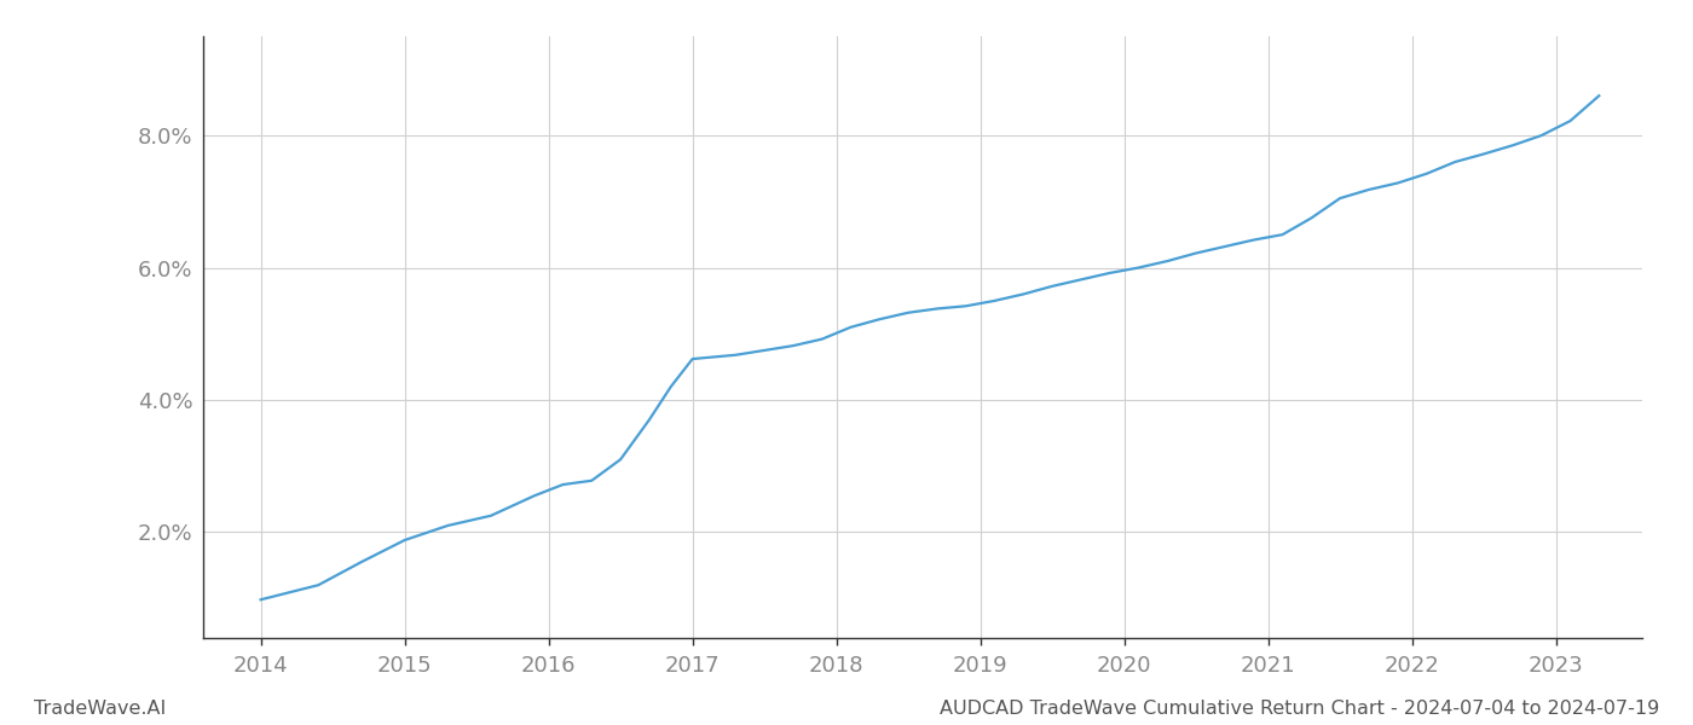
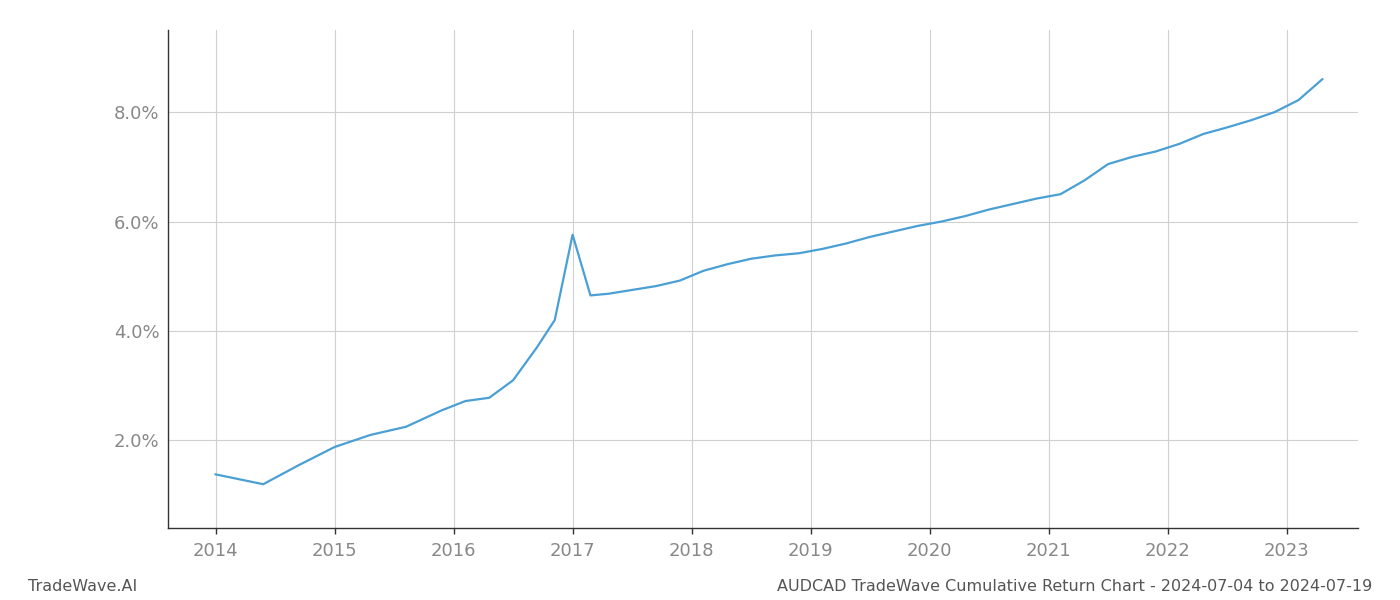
2014: 0.98% -> 1.38%
2017: 4.62% -> 5.76%
